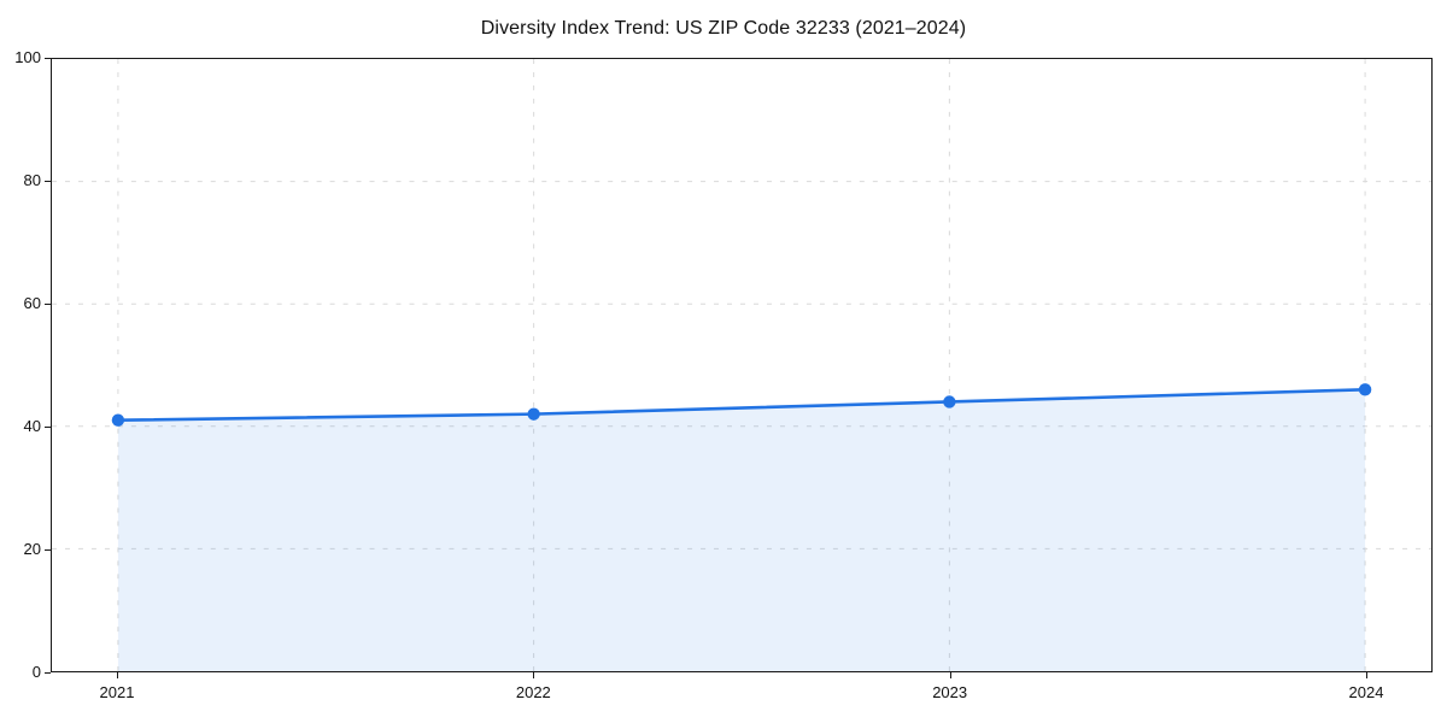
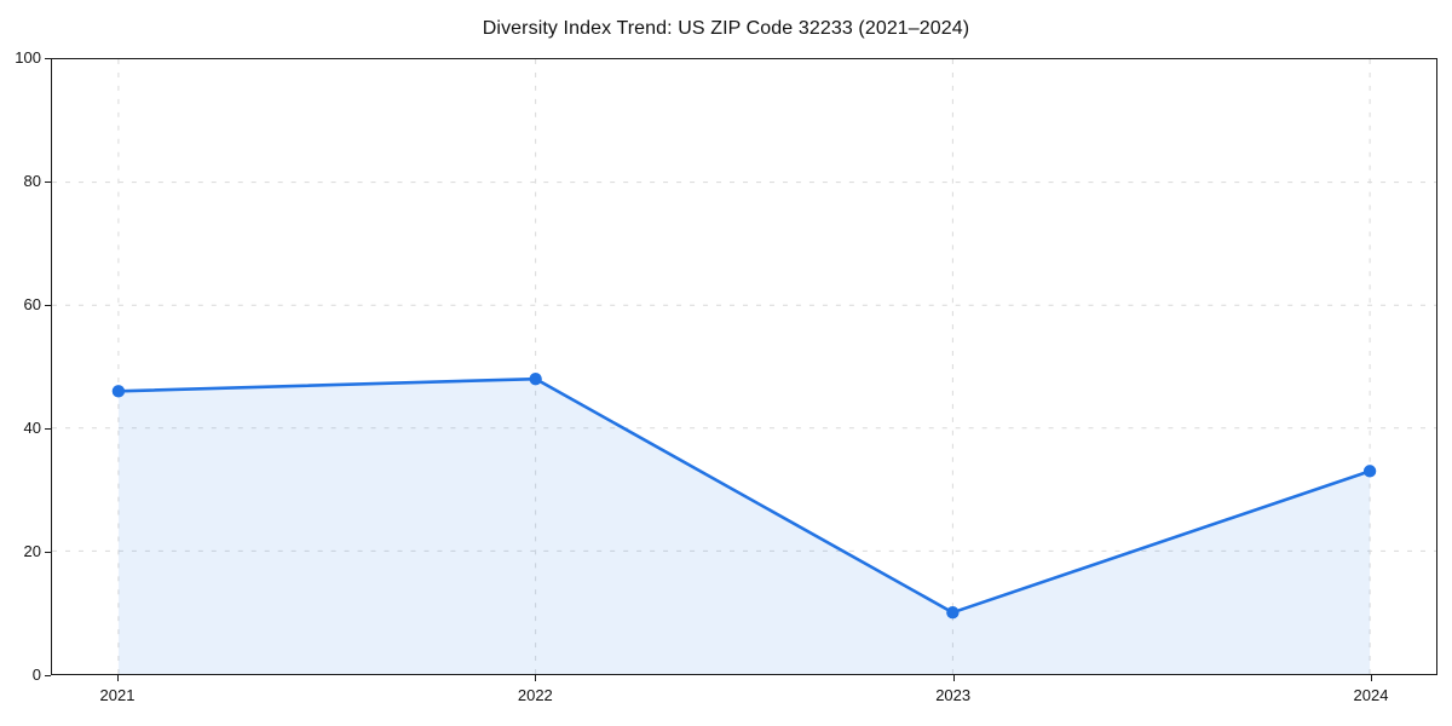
2021: 41 -> 46
2022: 42 -> 48
2023: 44 -> 10
2024: 46 -> 33
